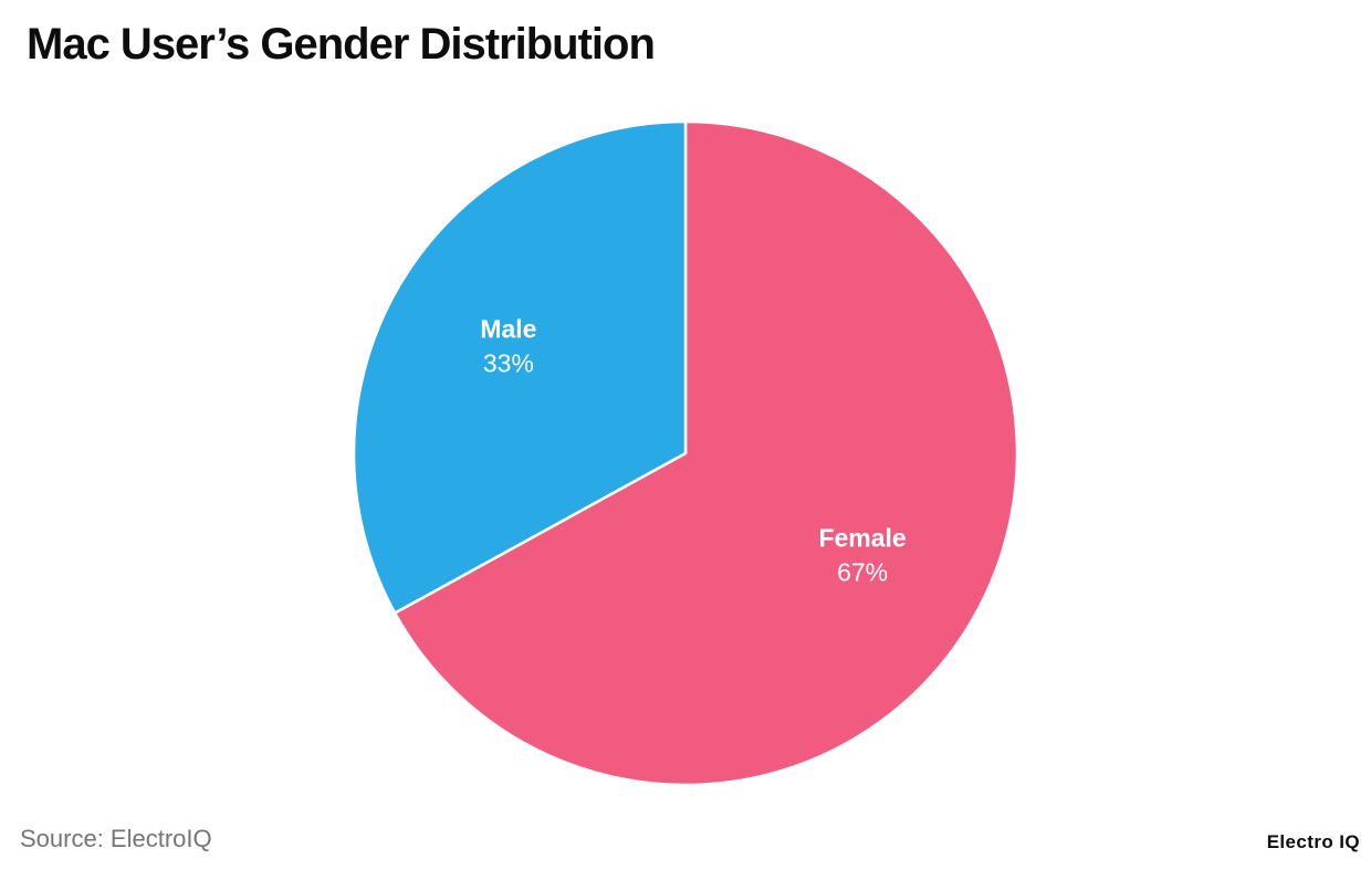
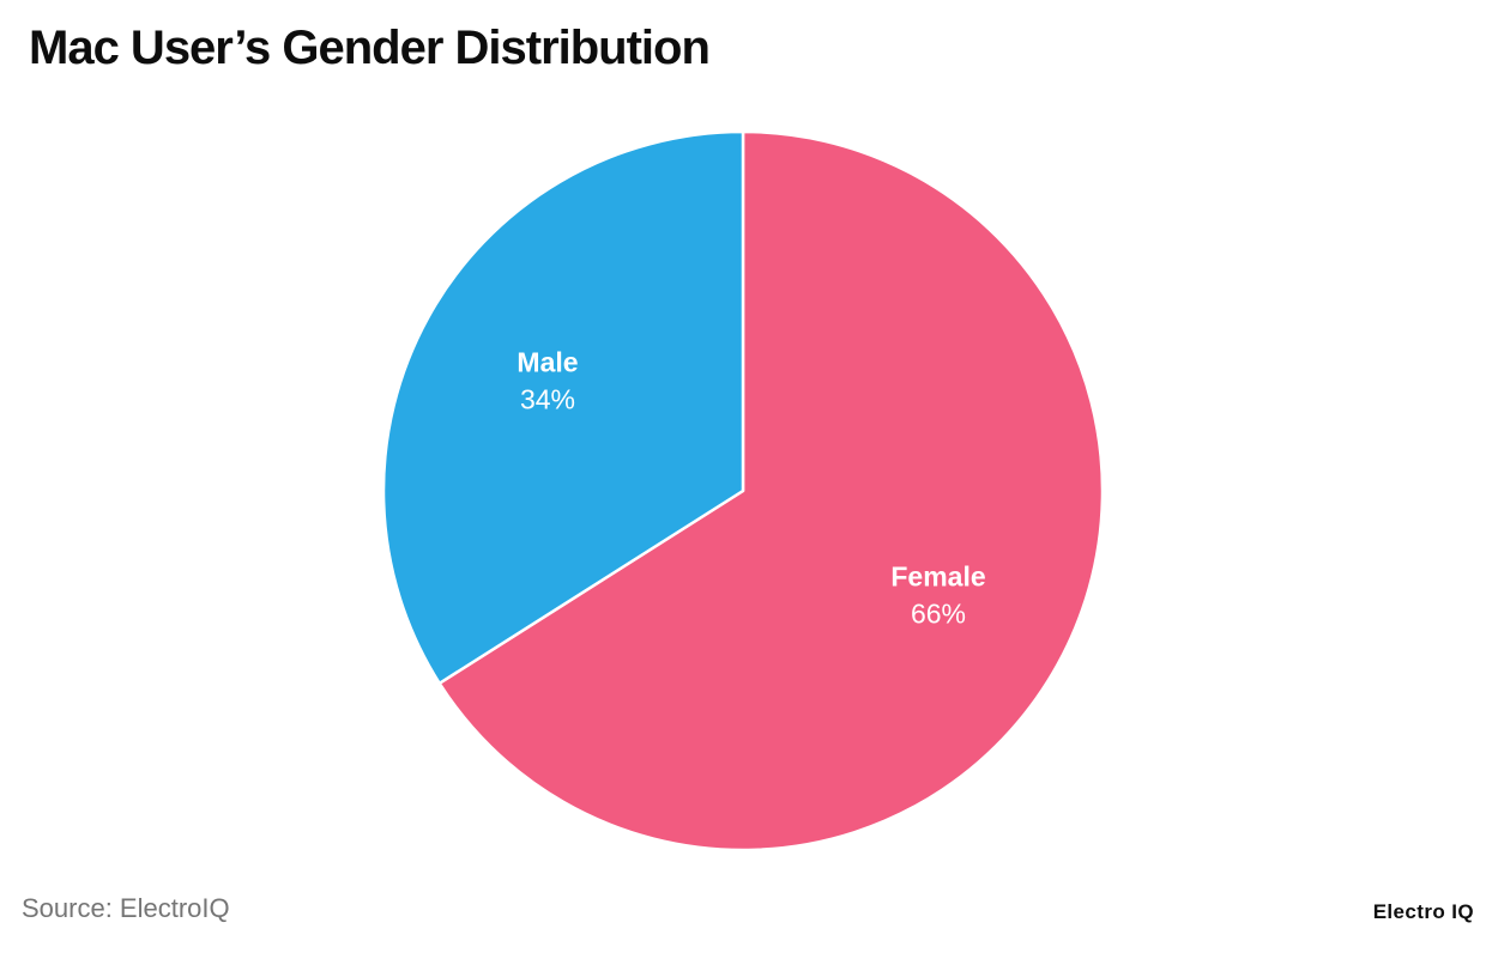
Female: 67% -> 66%
Male: 33% -> 34%
